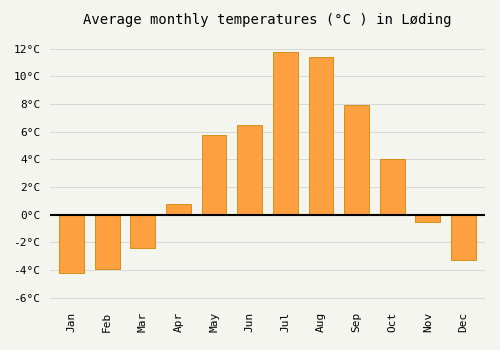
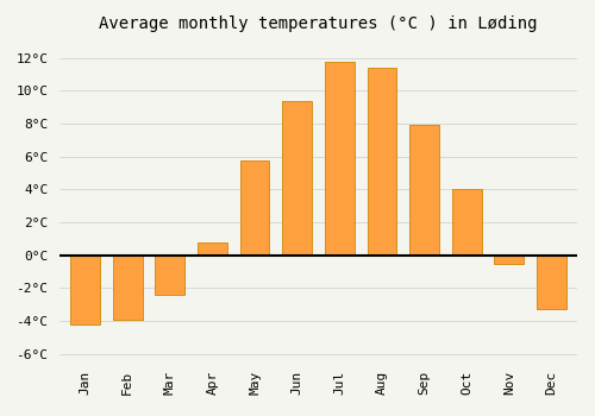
Jun: 6.5°C -> 9.4°C
